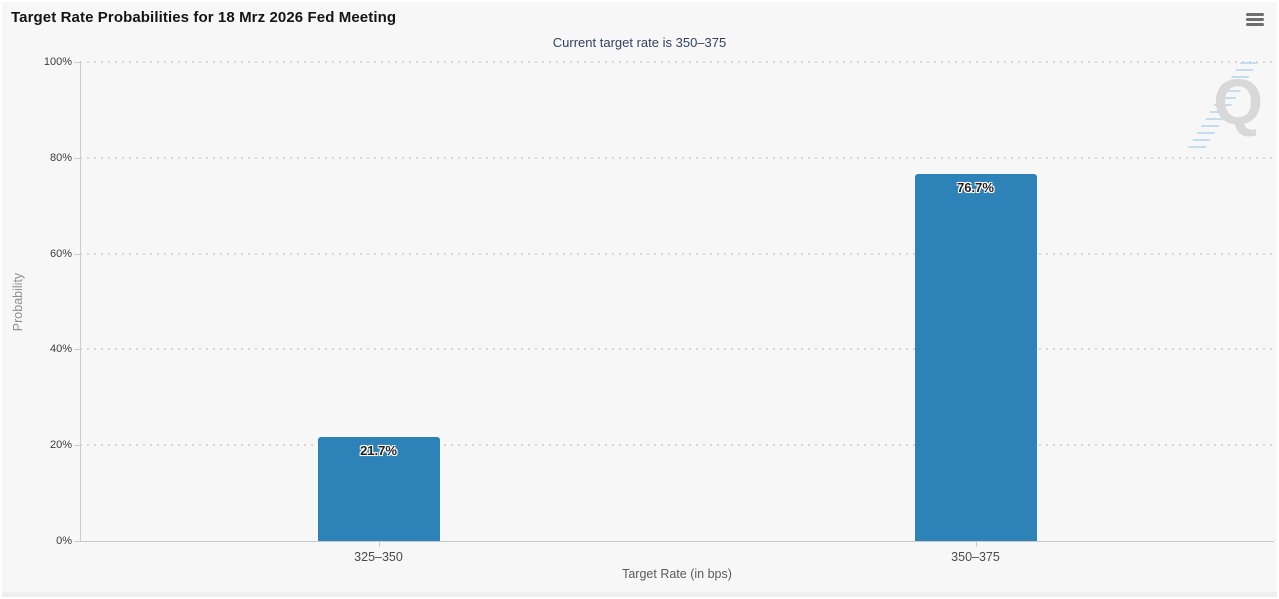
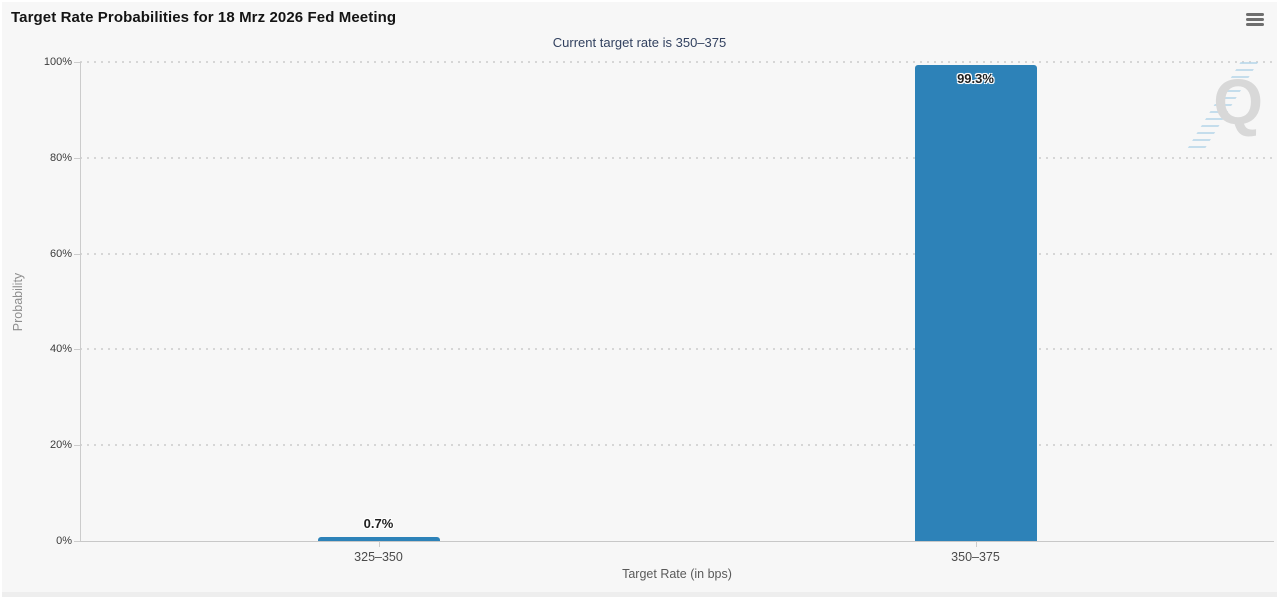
325–350: 21.7% -> 0.7%
350–375: 76.7% -> 99.3%
